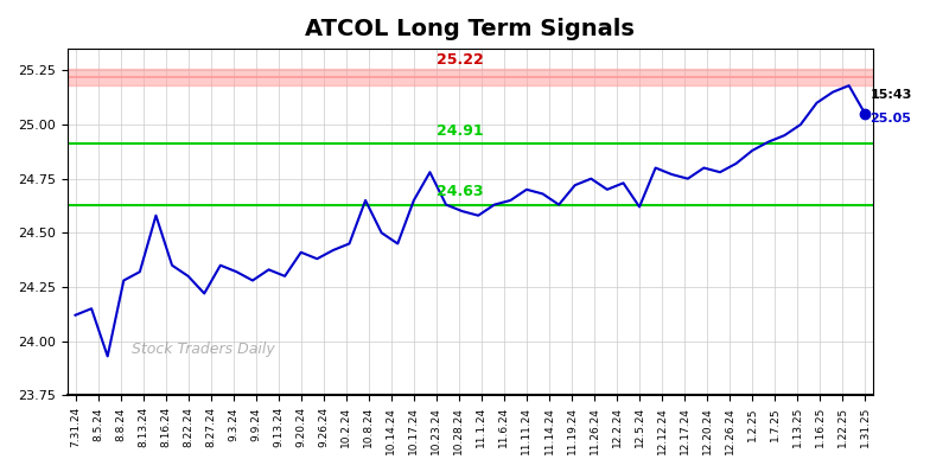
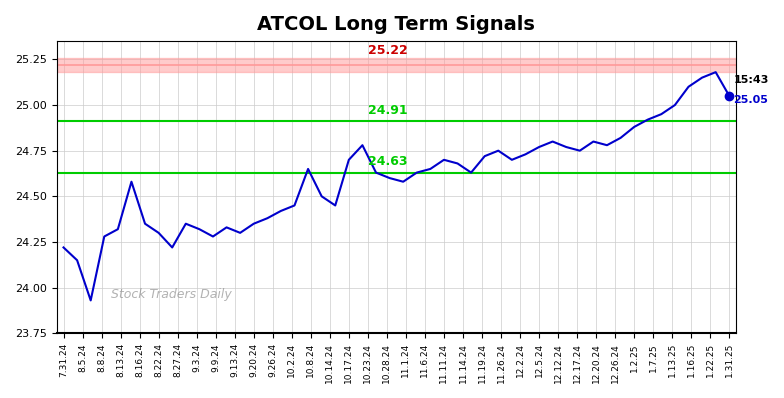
7.31.24: 24.12 -> 24.22
9.20.24: 24.41 -> 24.35
10.17.24: 24.65 -> 24.70
12.5.24: 24.62 -> 24.77
